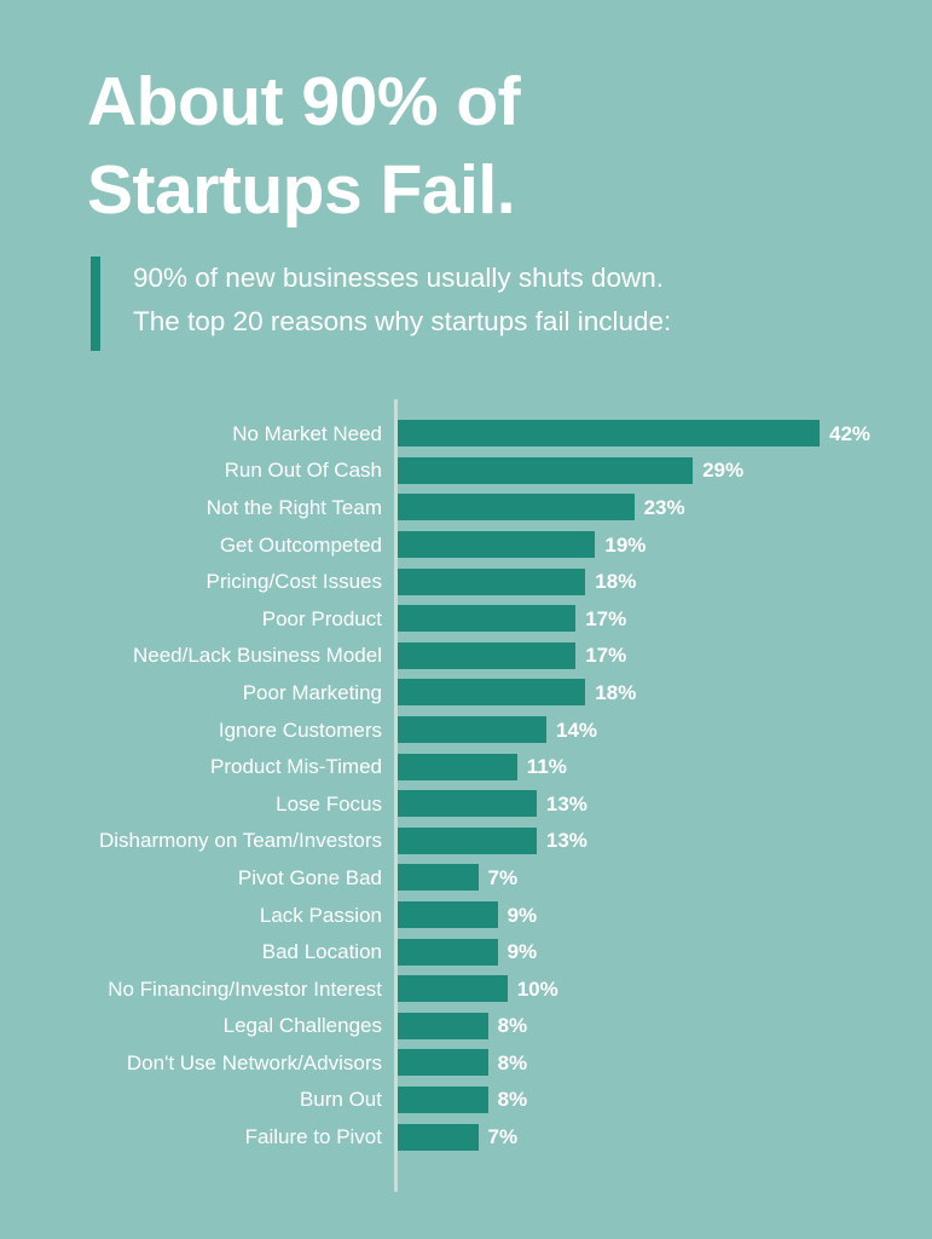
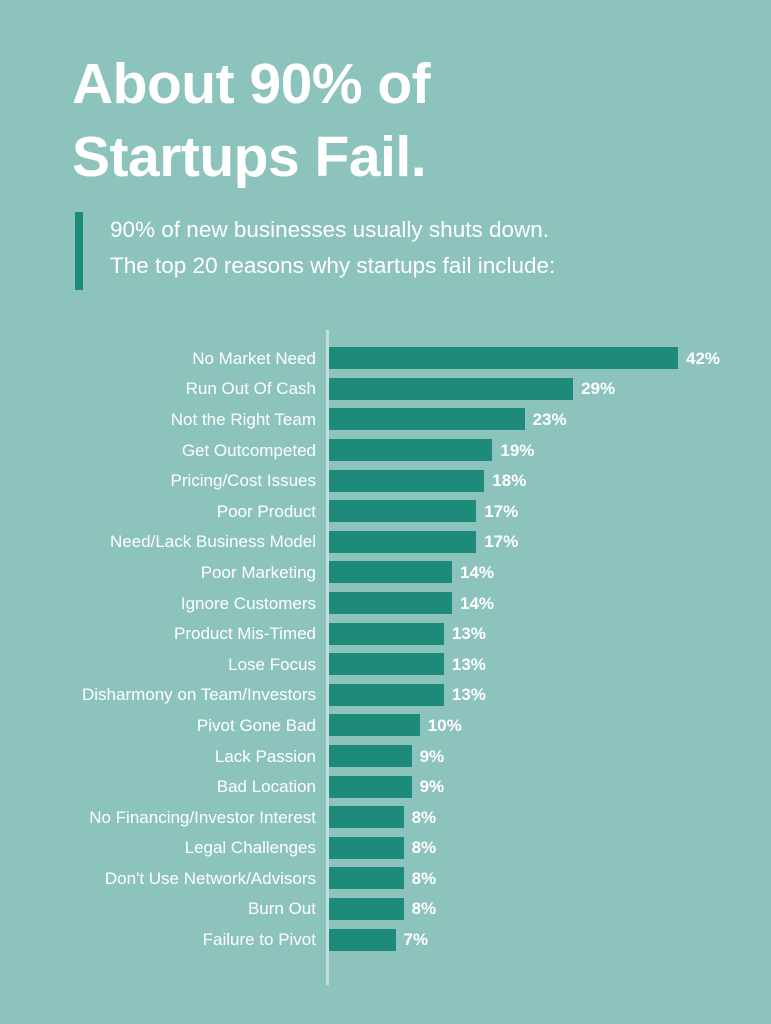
Poor Marketing: 18% -> 14%
Product Mis-Timed: 11% -> 13%
Pivot Gone Bad: 7% -> 10%
No Financing/Investor Interest: 10% -> 8%
